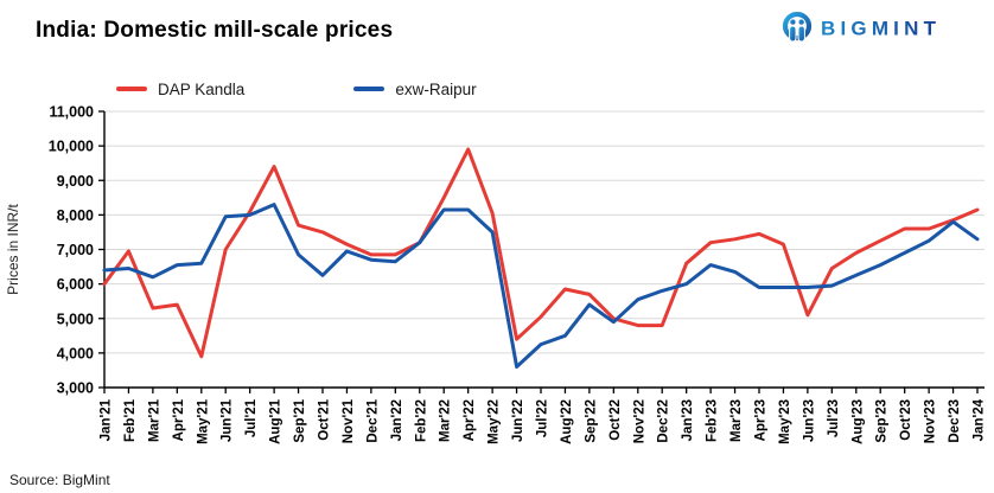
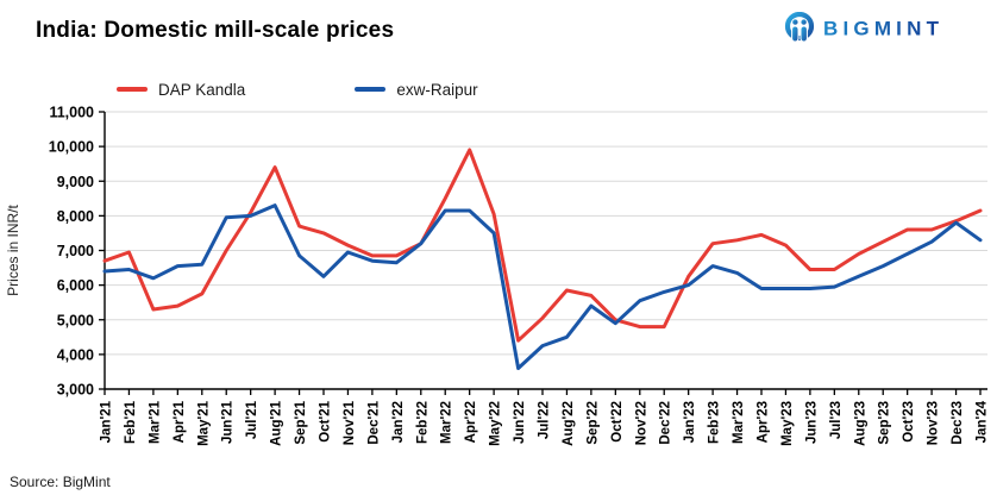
DAP Kandla/Jan'21: 6000 -> 6700
DAP Kandla/May'21: 3900 -> 5800
DAP Kandla/Jan'23: 6600 -> 6200
DAP Kandla/Jun'23: 5100 -> 6400
